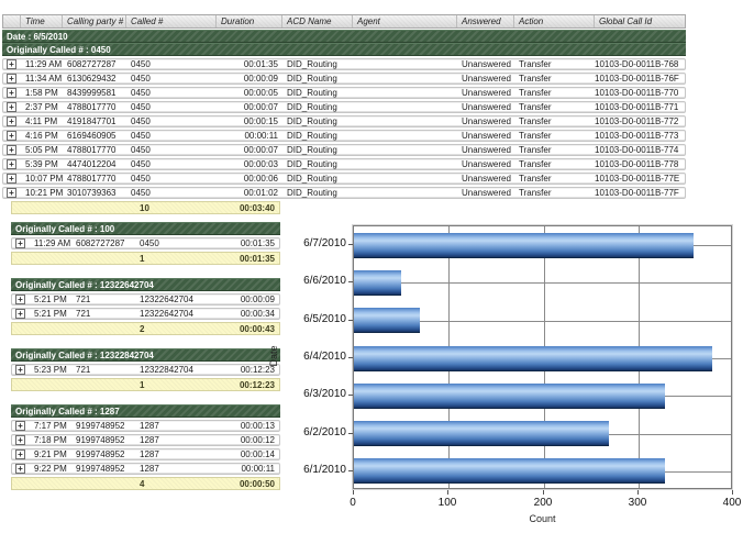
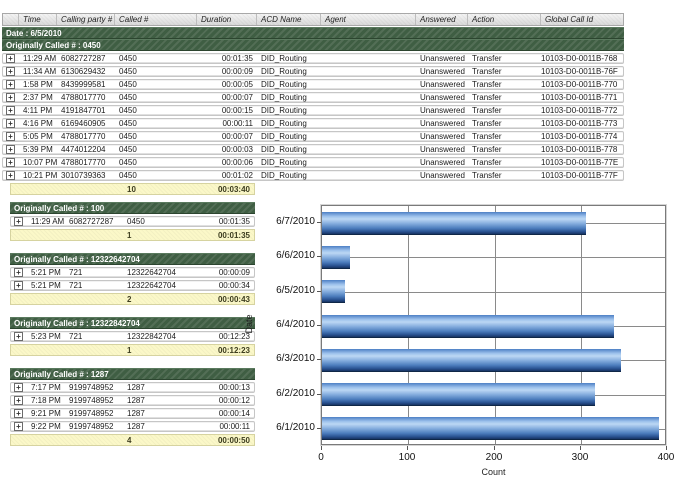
6/7/2010: 360 -> 310
6/6/2010: 50 -> 30
6/5/2010: 70 -> 30
6/4/2010: 380 -> 340
6/3/2010: 330 -> 350
6/2/2010: 270 -> 320
6/1/2010: 330 -> 390
